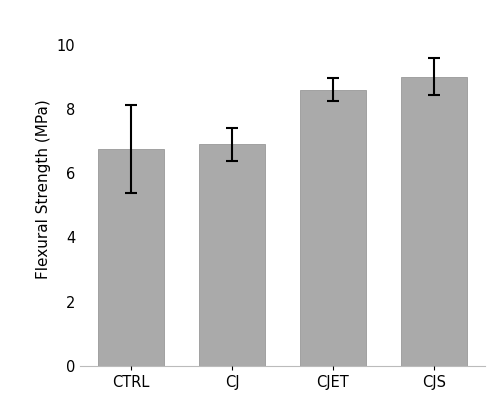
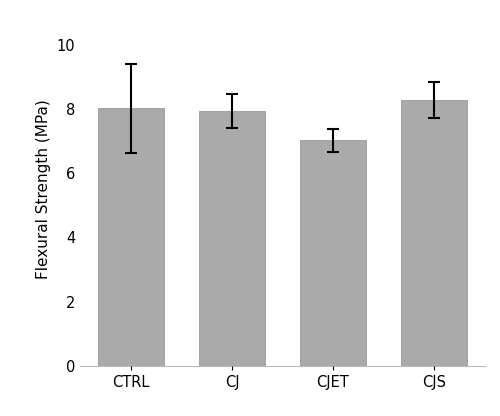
CTRL: 6.75 -> 8.02
CJ: 6.90 -> 7.93
CJET: 8.60 -> 7.02
CJS: 9.00 -> 8.28
